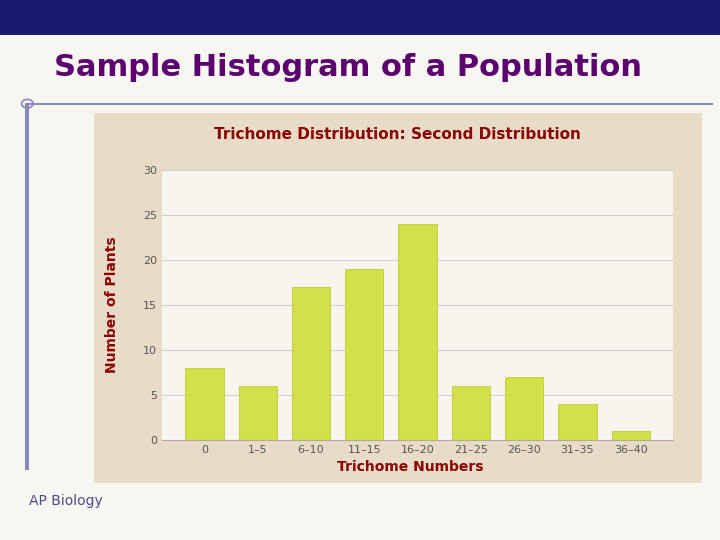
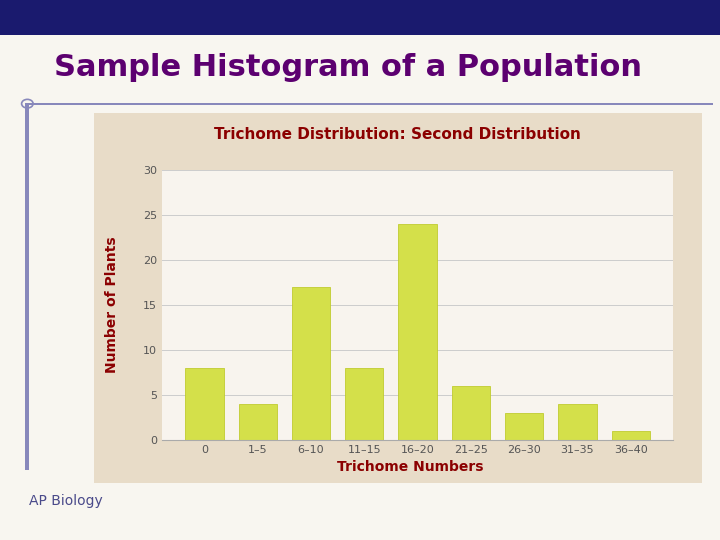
1–5: 6 -> 4
11–15: 19 -> 8
26–30: 7 -> 3
